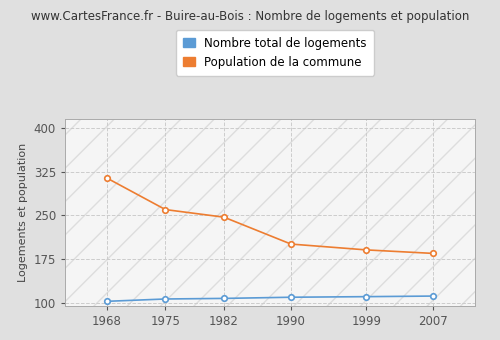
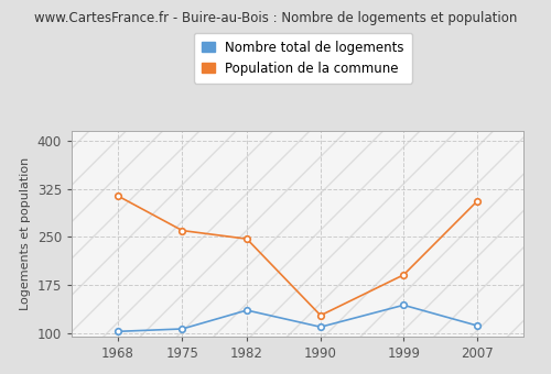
Nombre total de logements/1982: 108 -> 136
Population de la commune/1990: 201 -> 128
Nombre total de logements/1999: 111 -> 144
Population de la commune/2007: 185 -> 306
